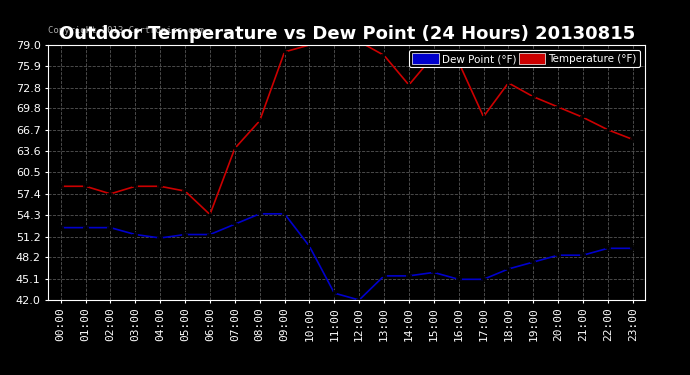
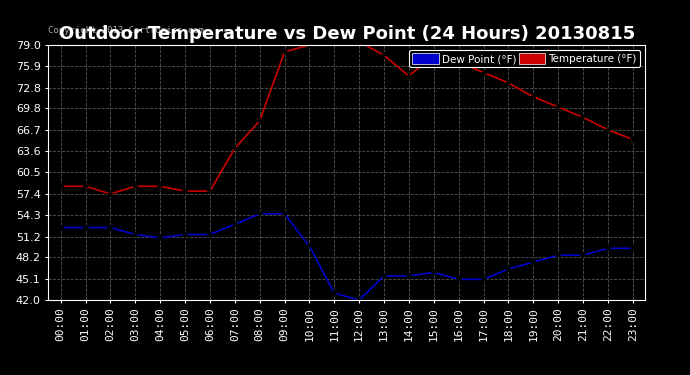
Temperature (°F)/06:00: 54.4 -> 57.8
Temperature (°F)/14:00: 73.2 -> 74.5
Temperature (°F)/17:00: 68.6 -> 75.0
